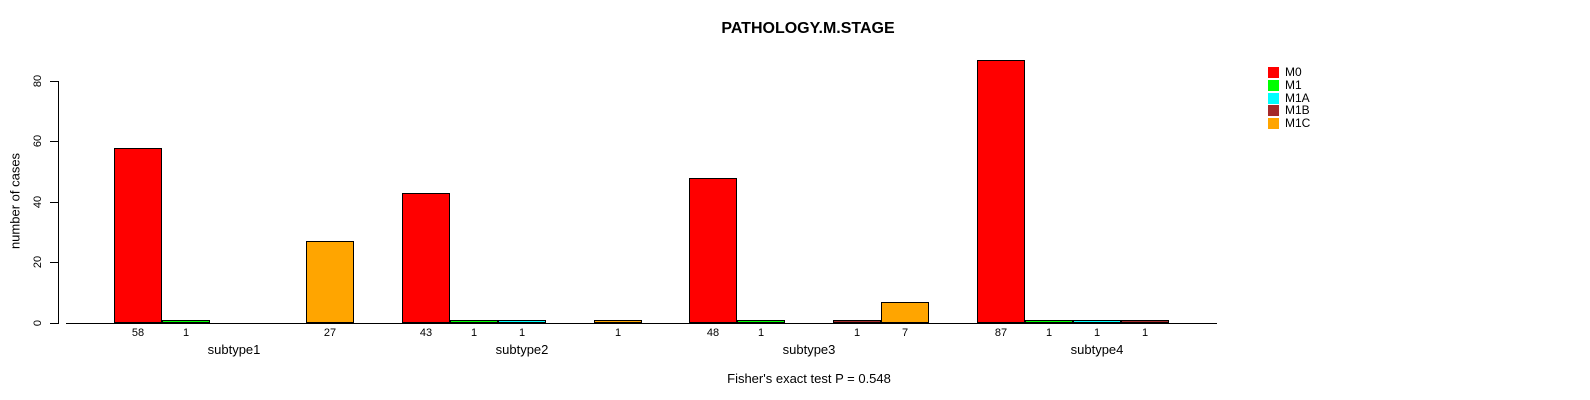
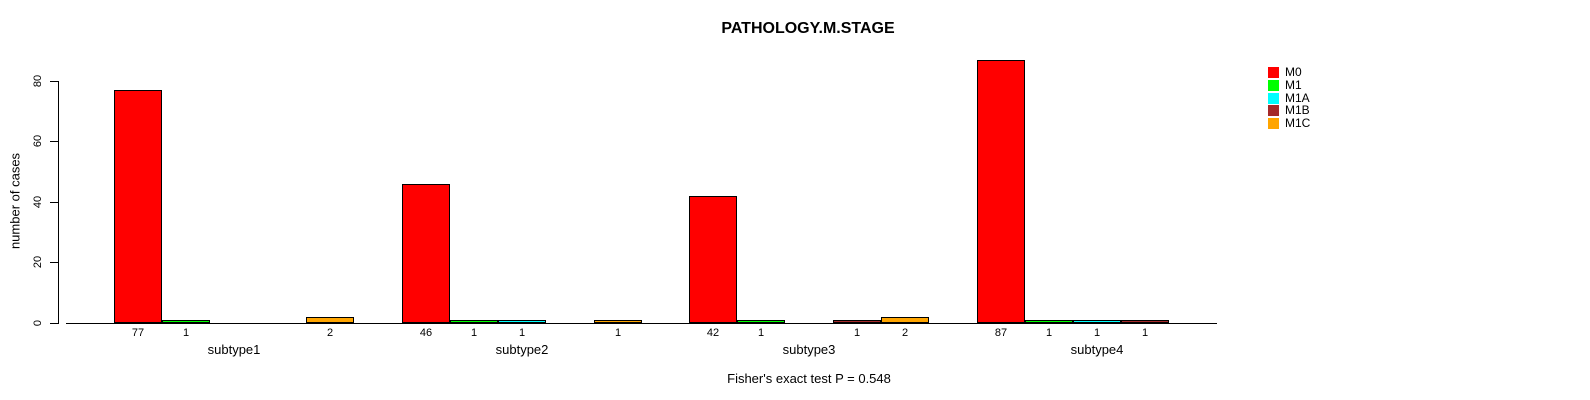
M0/subtype1: 58 -> 77
M1C/subtype1: 27 -> 2
M0/subtype2: 43 -> 46
M0/subtype3: 48 -> 42
M1C/subtype3: 7 -> 2
